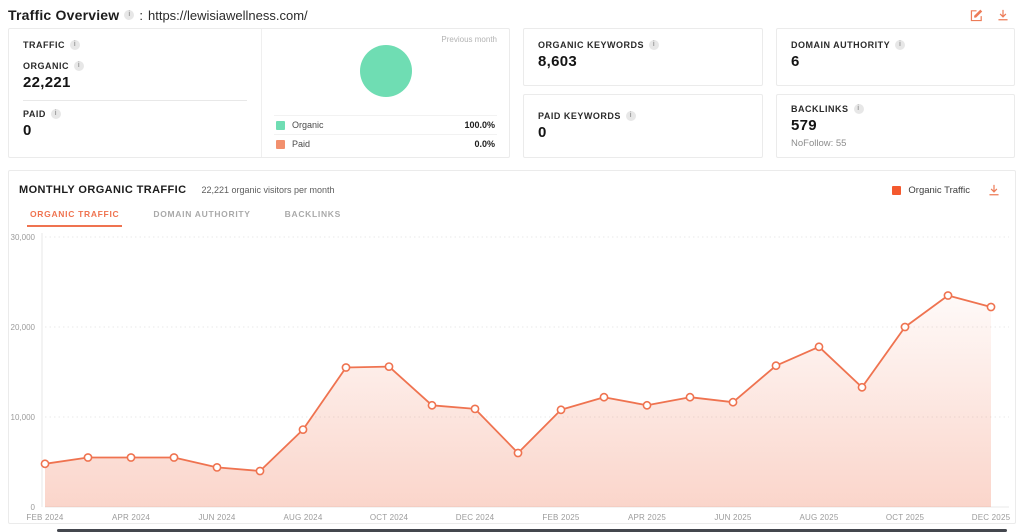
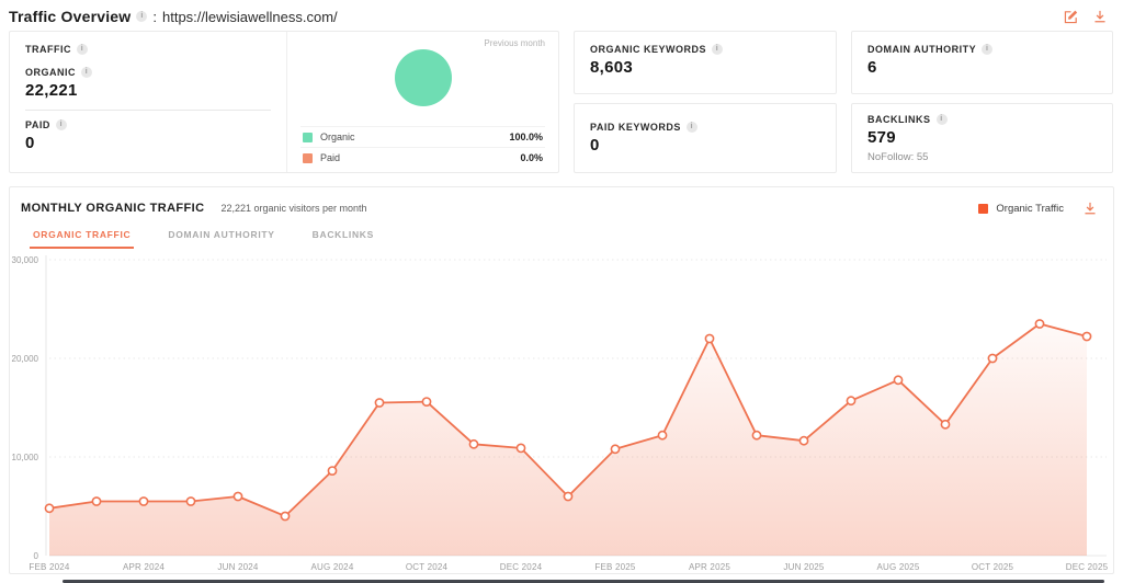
JUN 2024: 4000 -> 6000
APR 2025: 11000 -> 22000
